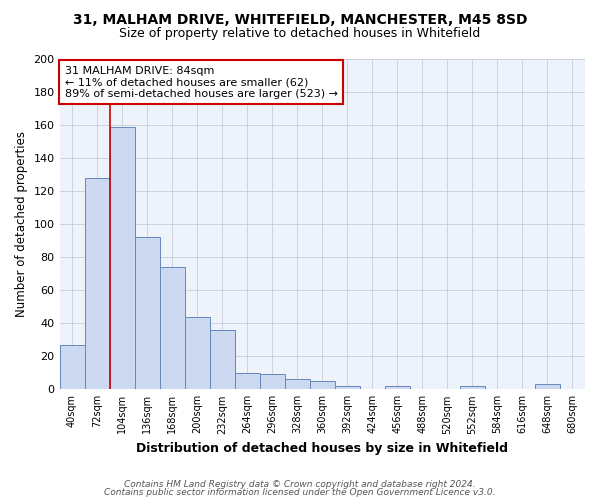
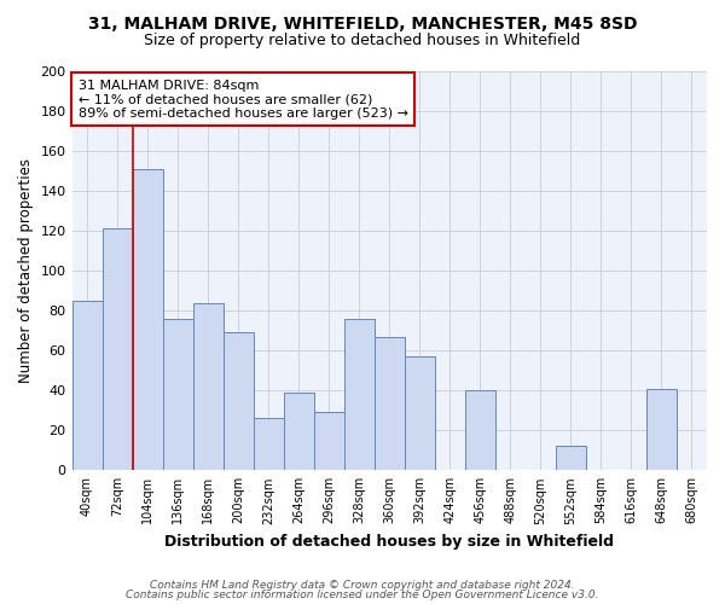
40sqm: 27 -> 85
72sqm: 128 -> 121
104sqm: 159 -> 151
136sqm: 92 -> 76
168sqm: 74 -> 84
200sqm: 44 -> 69
232sqm: 36 -> 26
264sqm: 10 -> 39
296sqm: 9 -> 29
328sqm: 6 -> 76
360sqm: 5 -> 67
392sqm: 2 -> 57
456sqm: 2 -> 40
552sqm: 2 -> 12
648sqm: 3 -> 41
